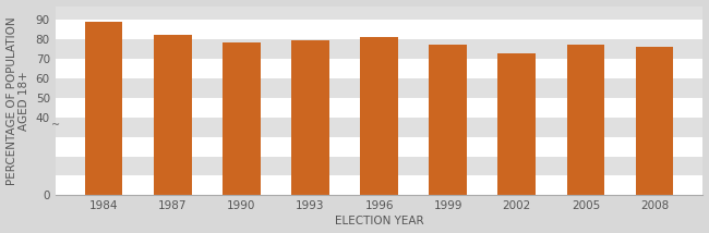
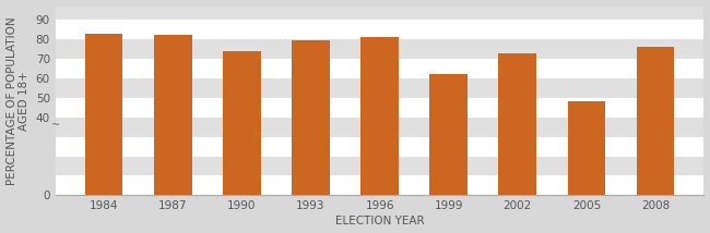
1984: 89 -> 83
1990: 78 -> 74
1999: 78 -> 62
2005: 78 -> 48
